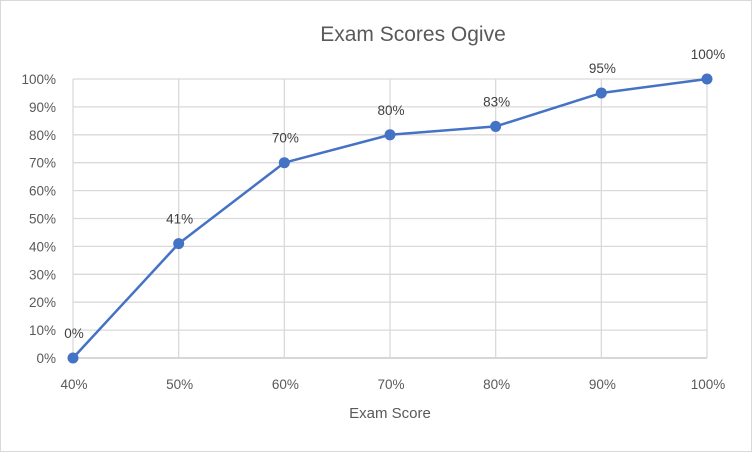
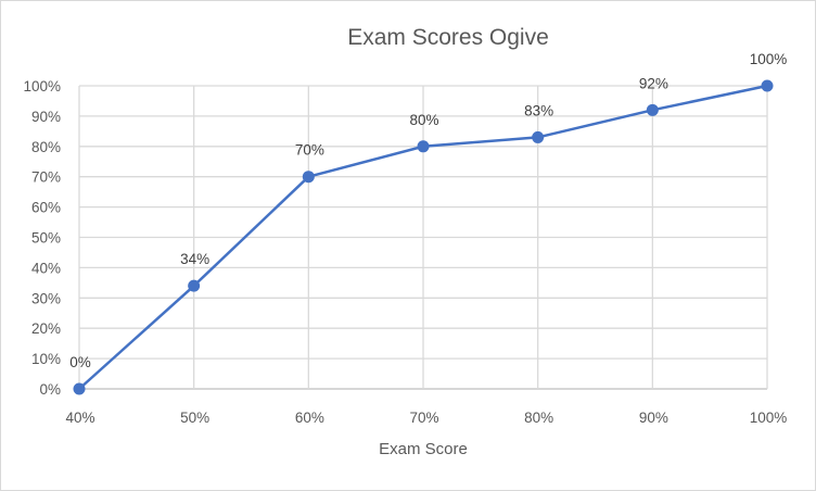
50%: 41% -> 34%
90%: 95% -> 92%
